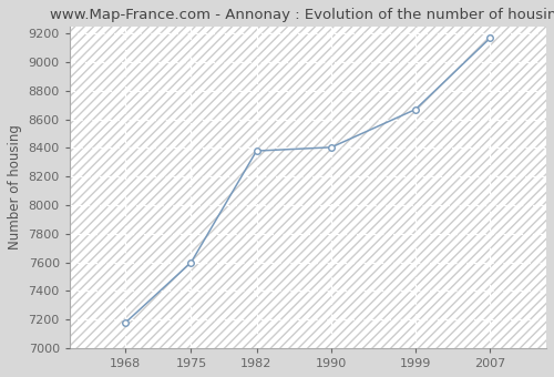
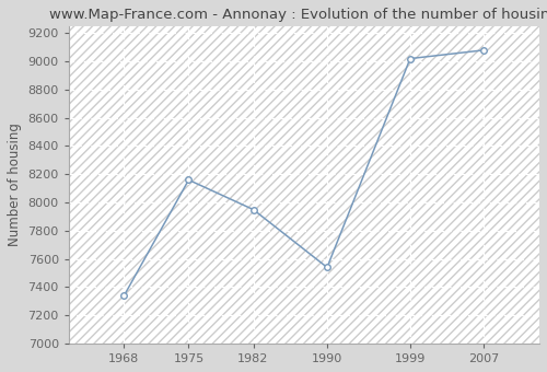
1968: 7180 -> 7340
1975: 7600 -> 8160
1982: 8380 -> 7950
1990: 8400 -> 7540
1999: 8670 -> 9020
2007: 9170 -> 9080
